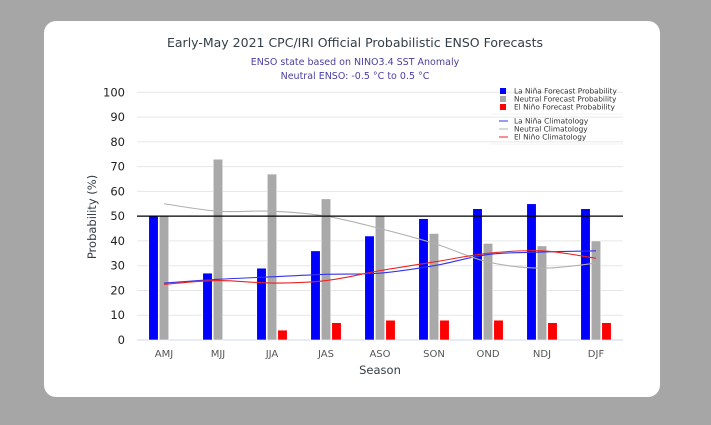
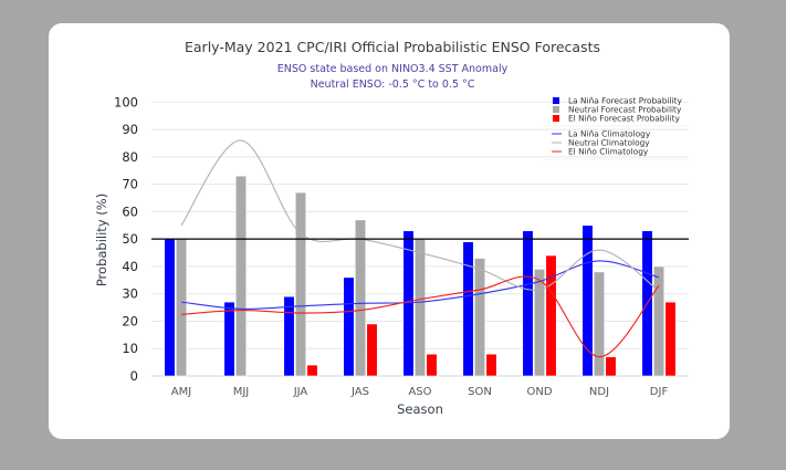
La Niña Climatology/AMJ: 23 -> 27
Neutral Climatology/MJJ: 52 -> 86
El Niño Forecast Probability/JAS: 7 -> 19
La Niña Forecast Probability/ASO: 42 -> 53
El Niño Forecast Probability/OND: 8 -> 44
La Niña Climatology/NDJ: 36 -> 42
Neutral Climatology/NDJ: 29 -> 46
El Niño Climatology/NDJ: 36 -> 7
El Niño Forecast Probability/DJF: 7 -> 27
